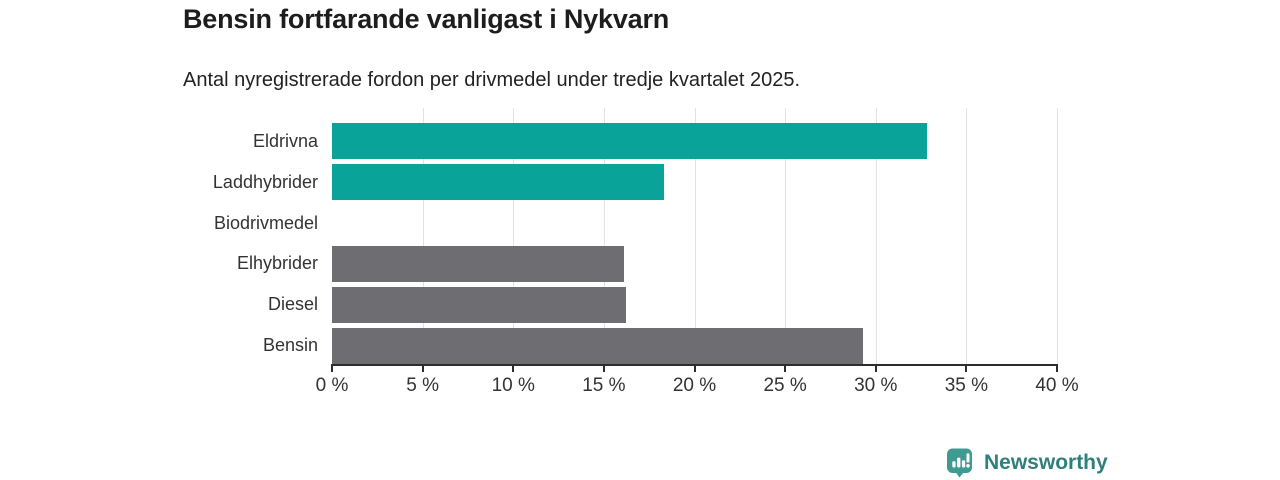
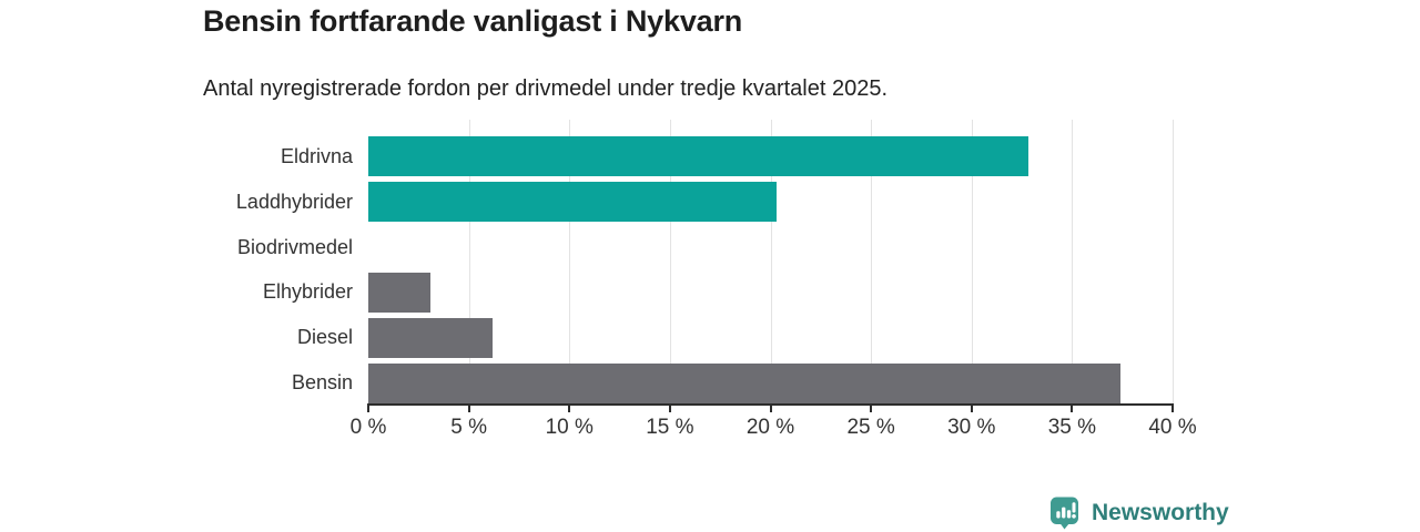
Laddhybrider: 18.3% -> 20.3%
Elhybrider: 16.1% -> 3.1%
Diesel: 16.2% -> 6.2%
Bensin: 29.3% -> 37.4%
